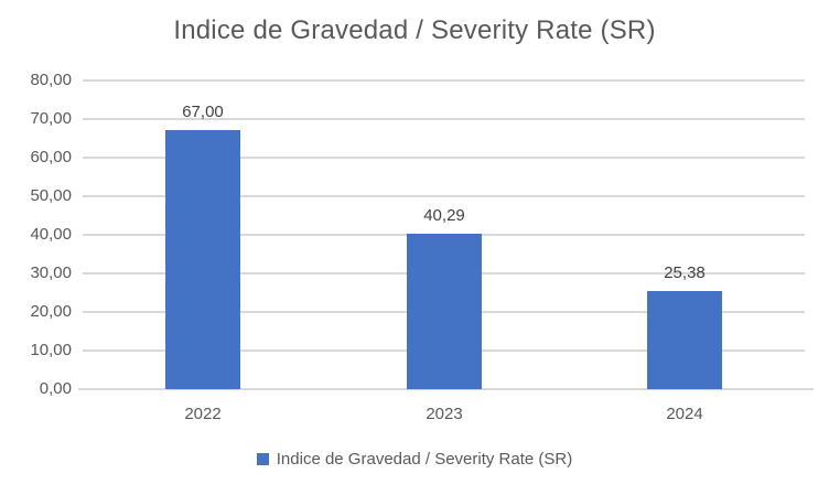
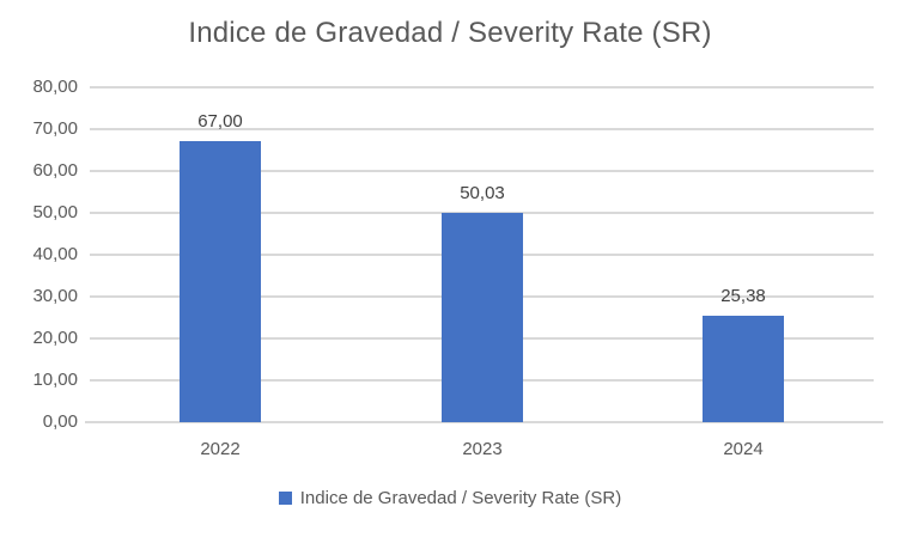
2023: 40,29 -> 50,03
